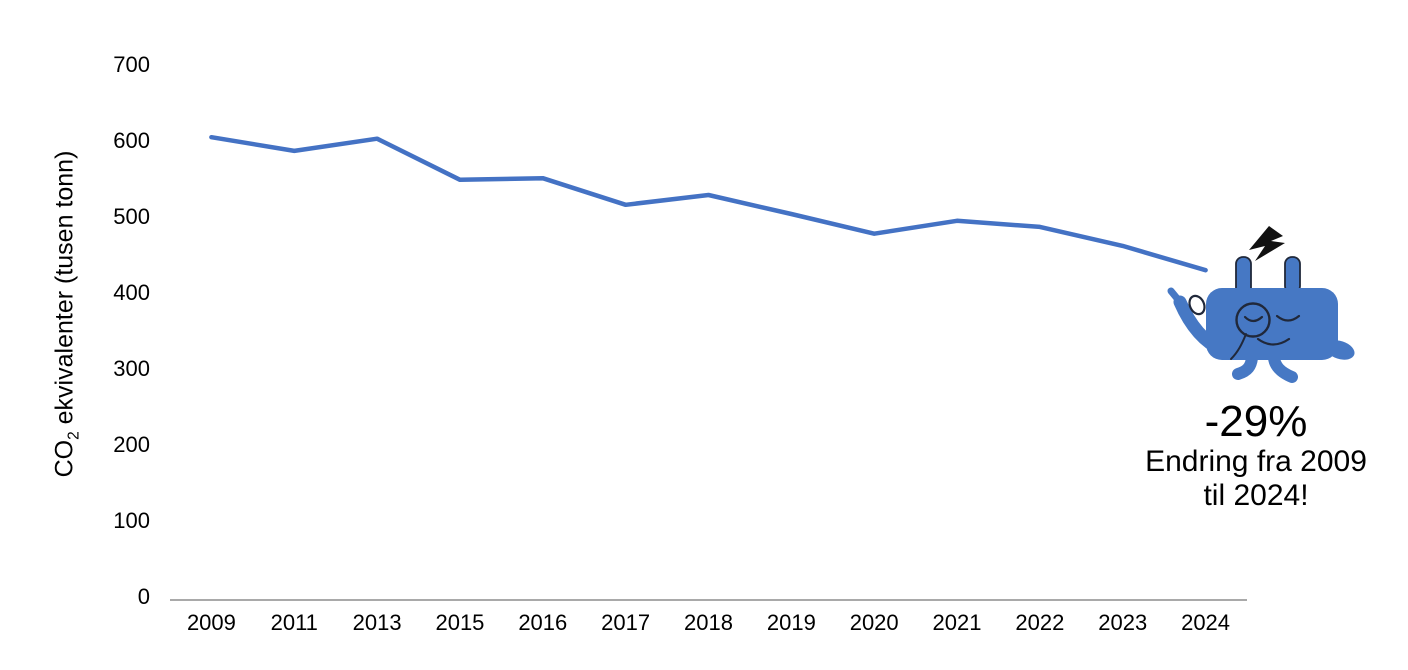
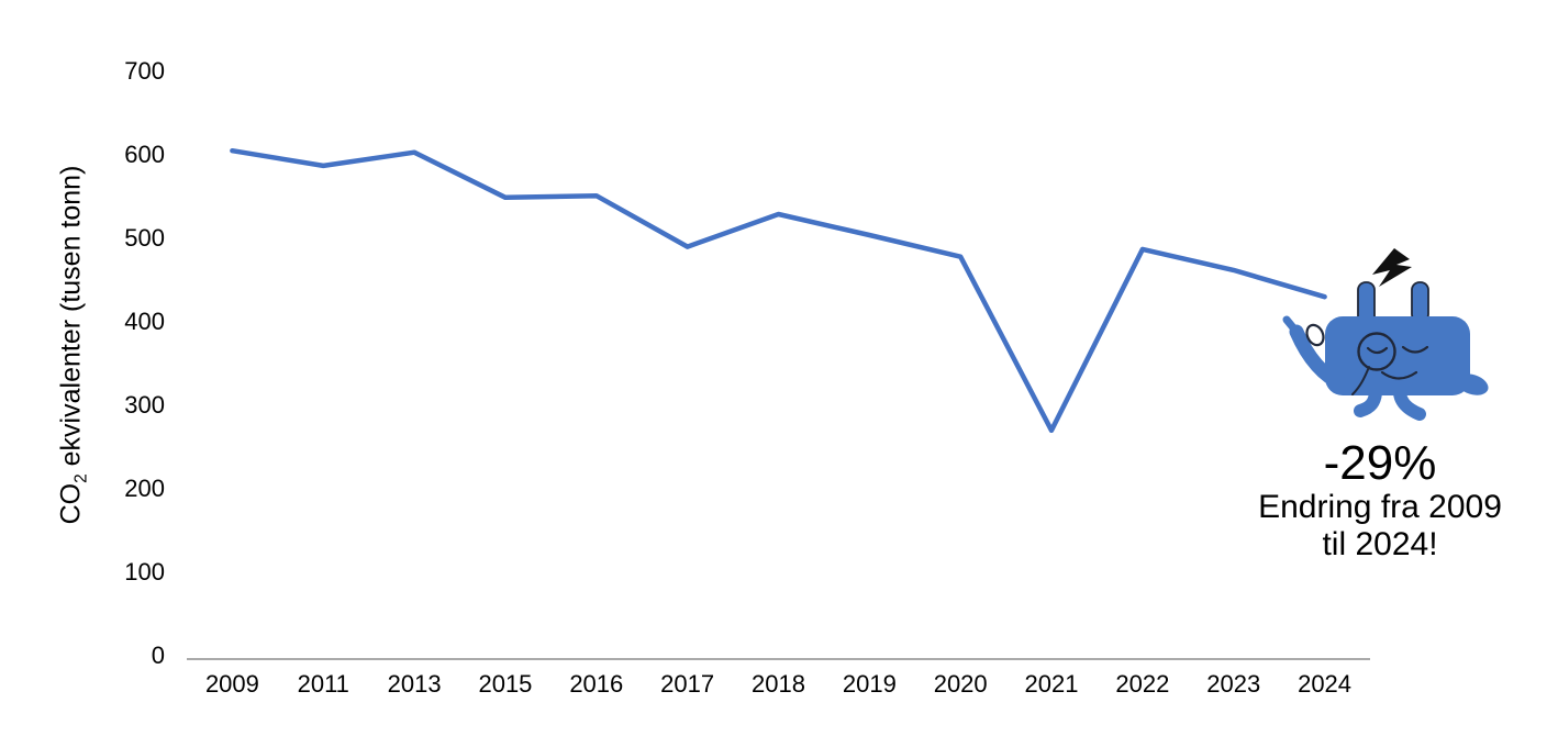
2017: 520 -> 490
2021: 500 -> 270
